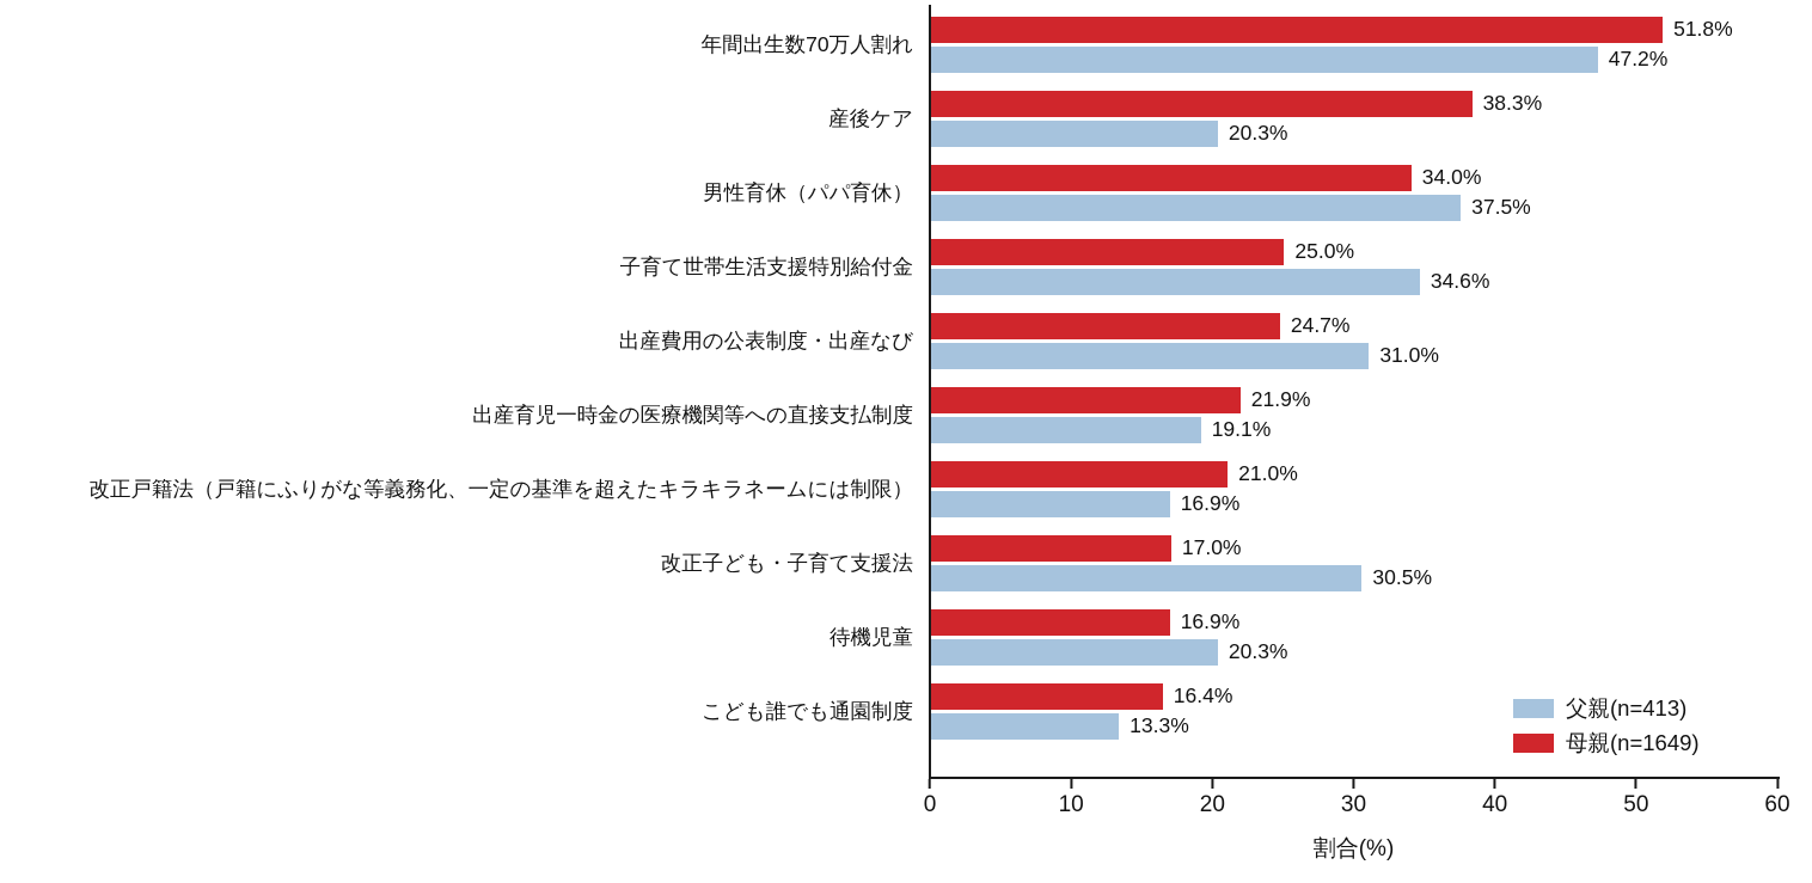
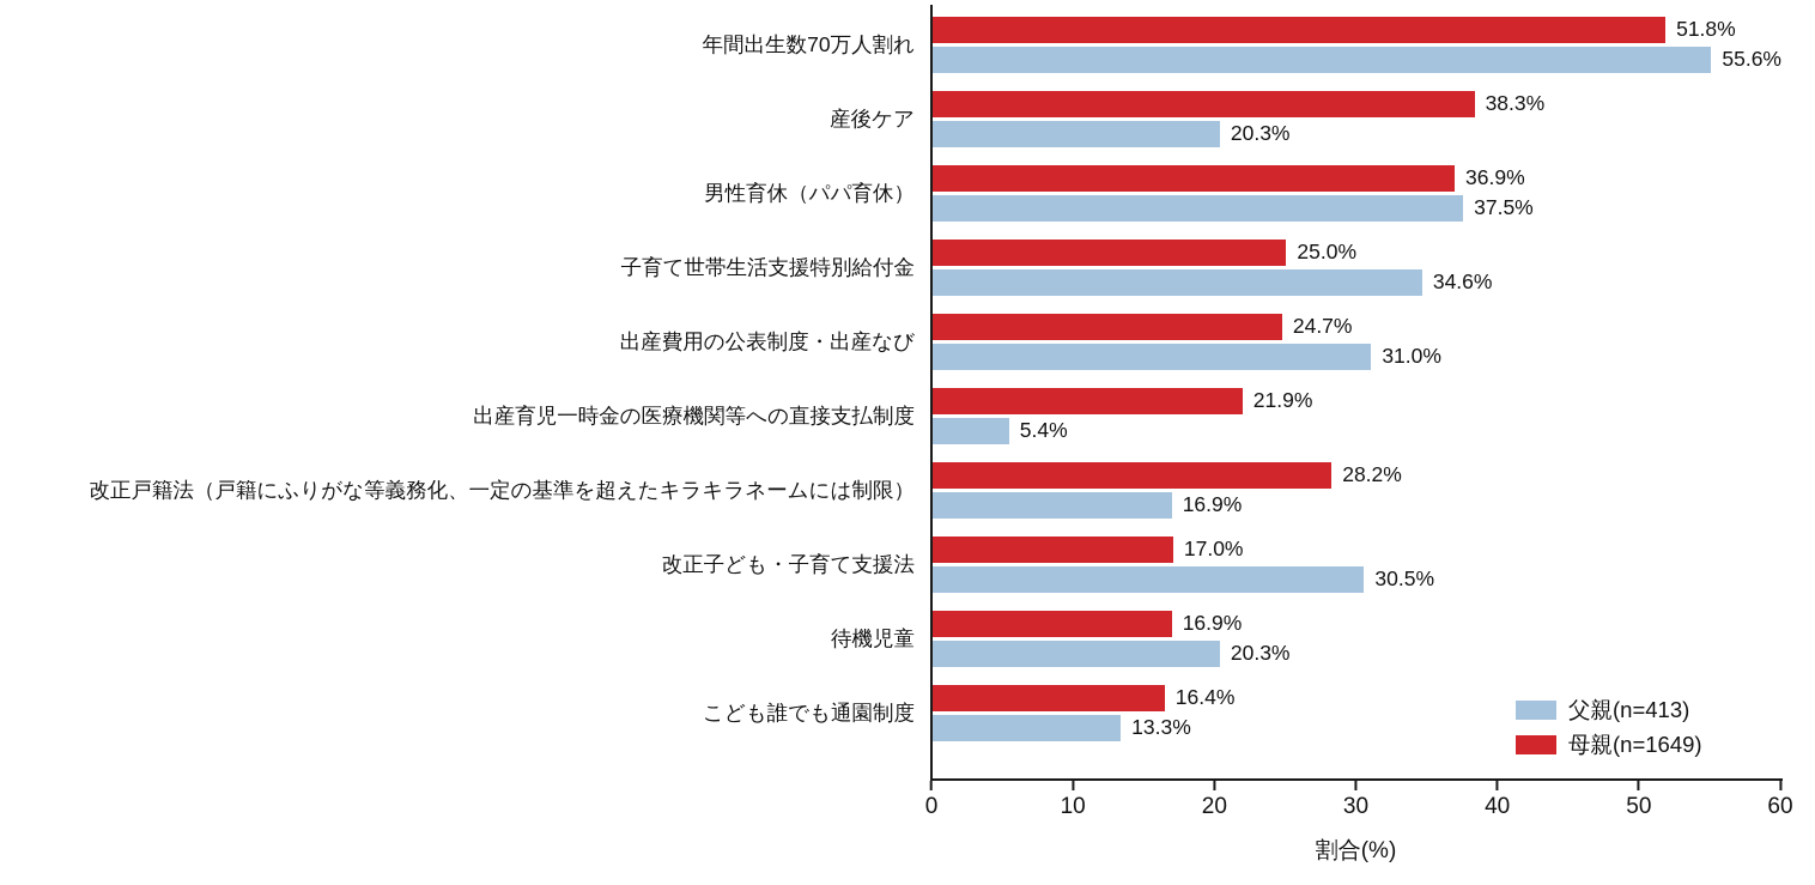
父親(n=413)/年間出生数70万人割れ: 47.2% -> 55.6%
母親(n=1649)/男性育休（パパ育休）: 34.0% -> 36.9%
父親(n=413)/出産育児一時金の医療機関等への直接支払制度: 19.1% -> 5.4%
母親(n=1649)/改正戸籍法（戸籍にふりがな等義務化、一定の基準を超えたキラキラネームには制限）: 21.0% -> 28.2%
